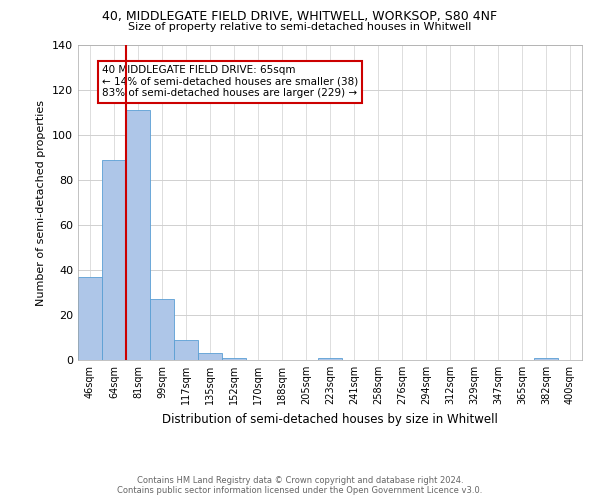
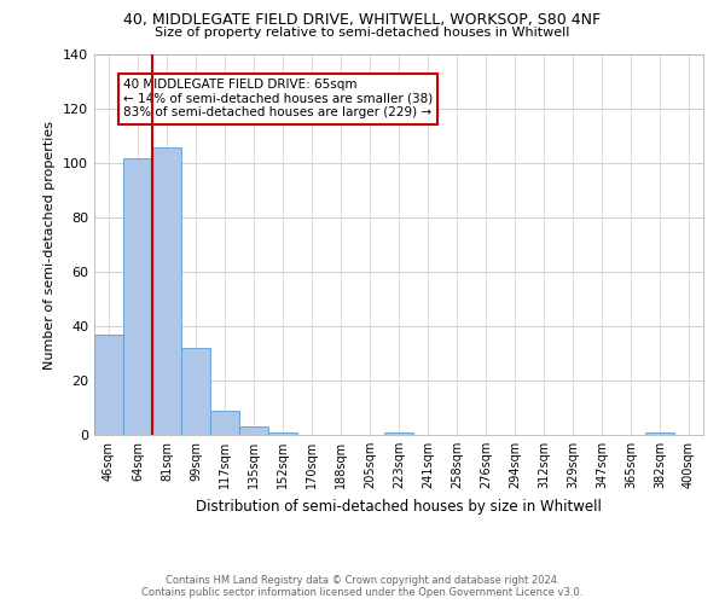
64sqm: 89 -> 102
81sqm: 111 -> 106
99sqm: 27 -> 32
